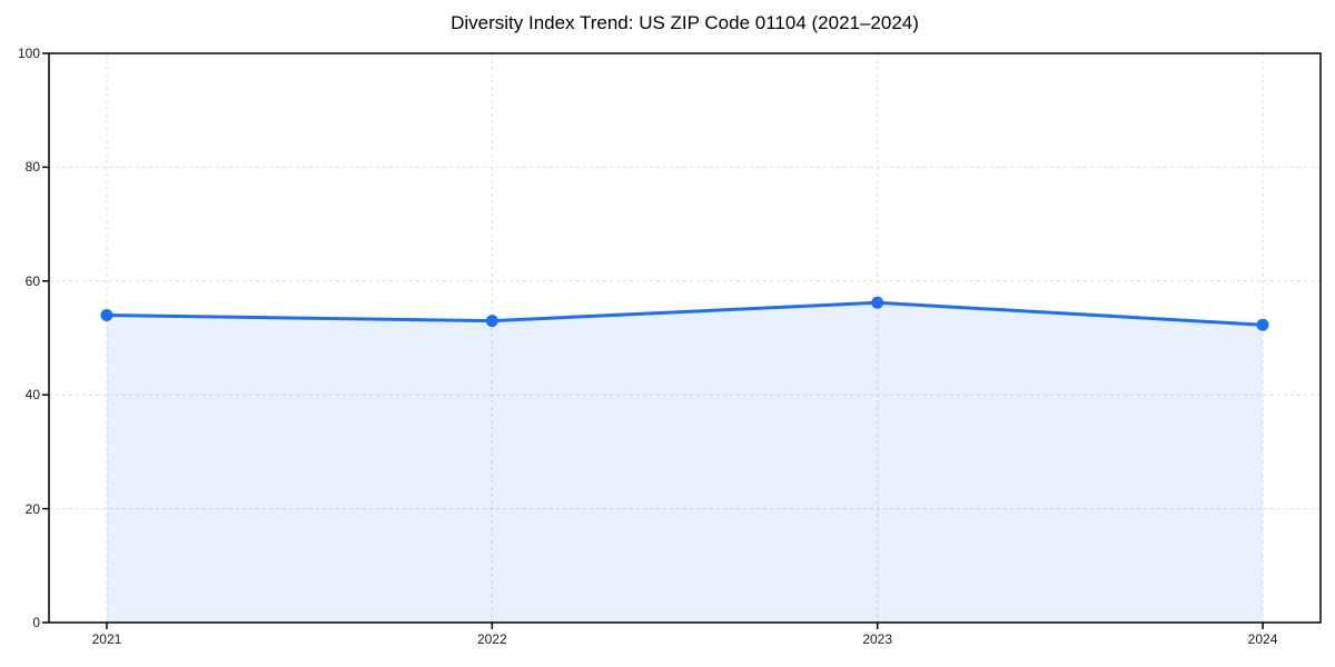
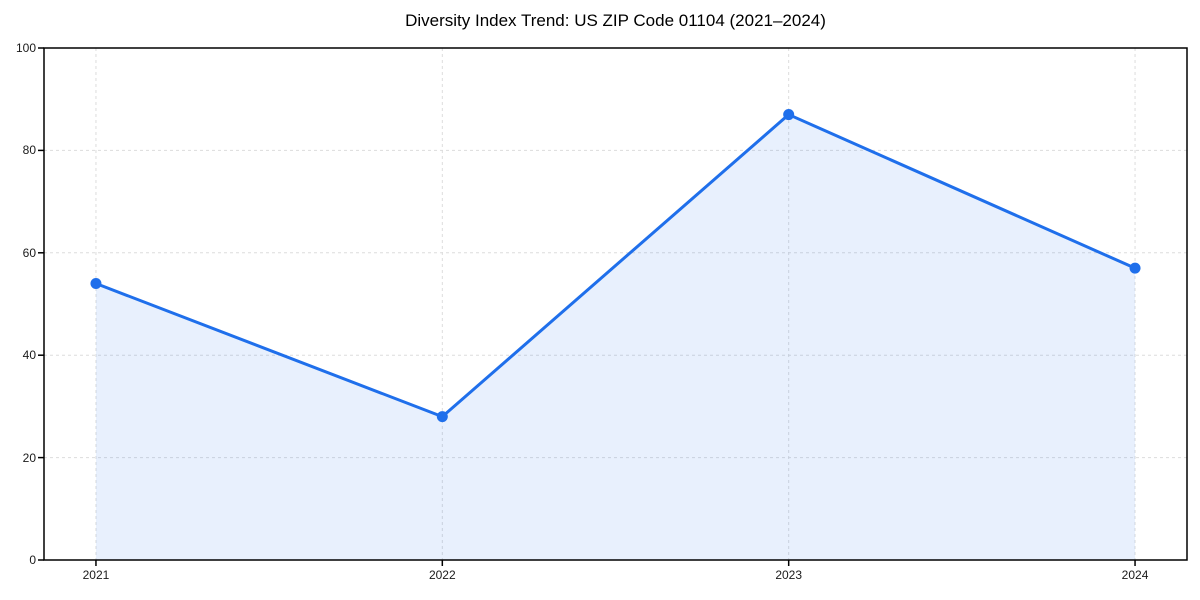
2022: 53 -> 28
2023: 56 -> 87
2024: 52 -> 57
